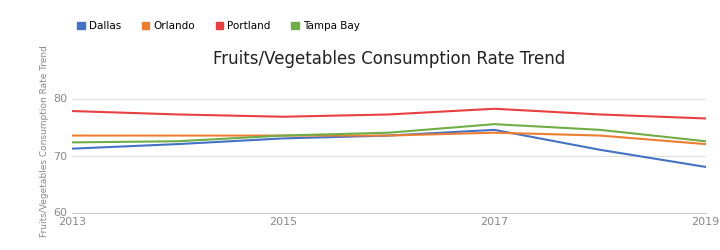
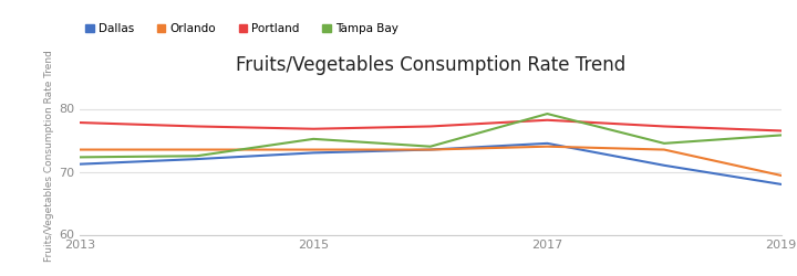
Tampa Bay/2015: 73.5 -> 75.2
Tampa Bay/2017: 75.5 -> 79.2
Orlando/2019: 72.0 -> 69.4
Tampa Bay/2019: 72.5 -> 75.8
